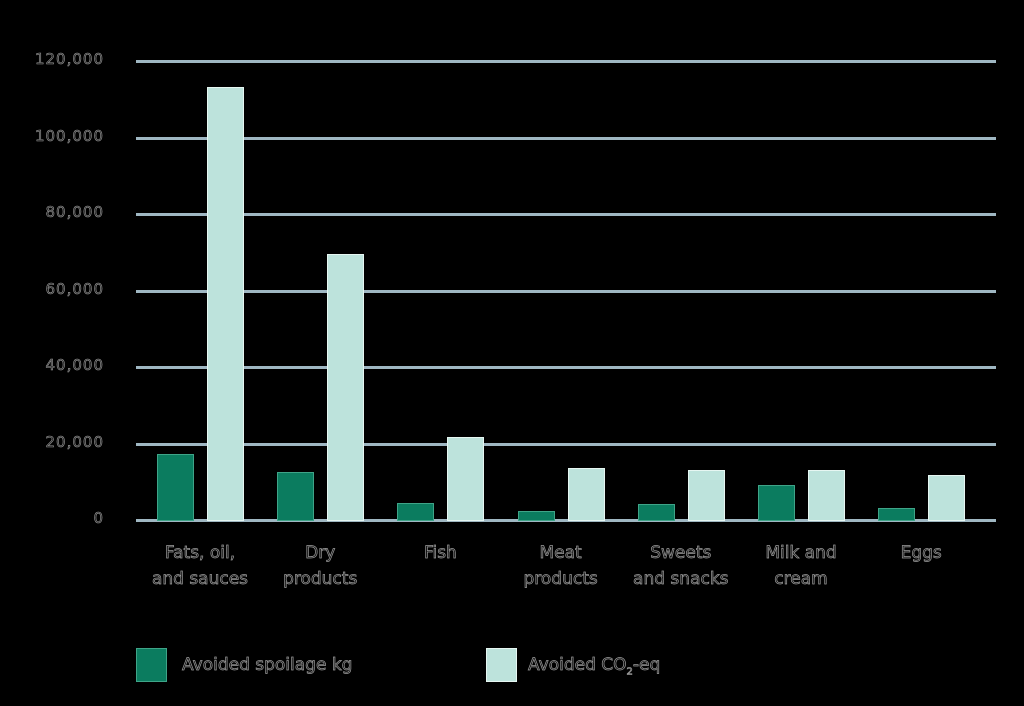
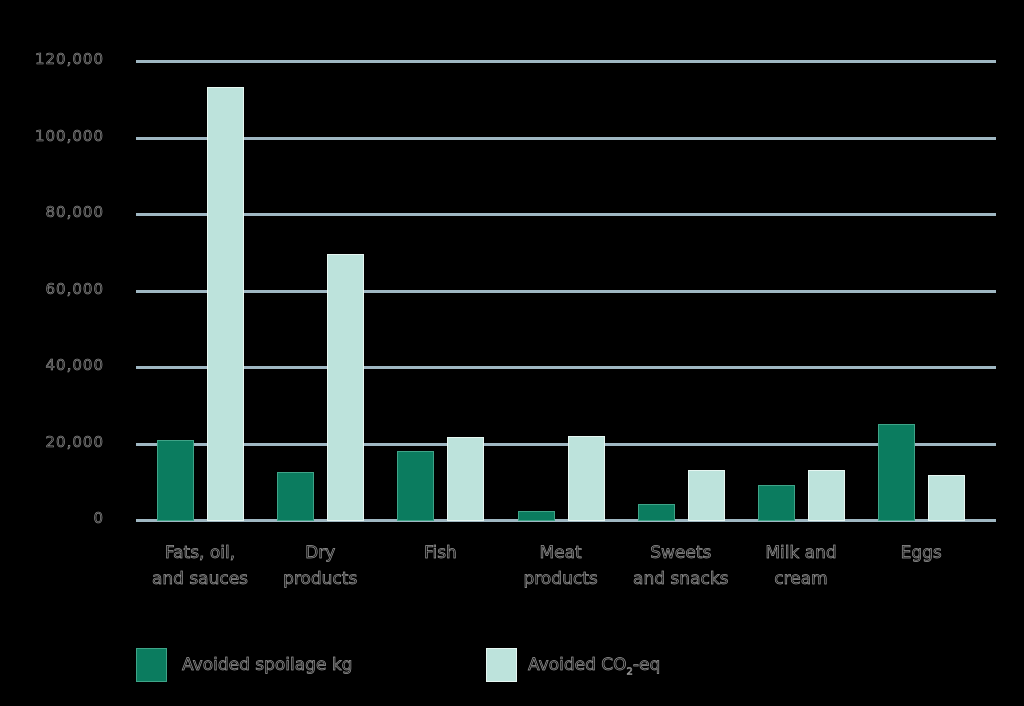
Avoided spoilage kg/Fats, oil, and sauces: 17000 -> 21000
Avoided spoilage kg/Fish: 4000 -> 18000
Avoided CO2-eq/Meat products: 14000 -> 22000
Avoided spoilage kg/Eggs: 3000 -> 25000
